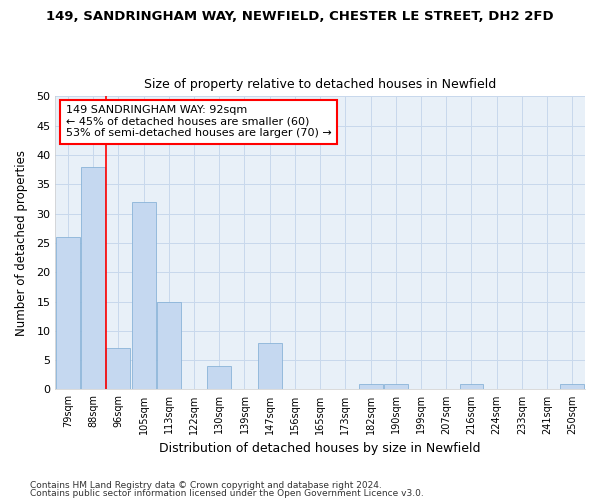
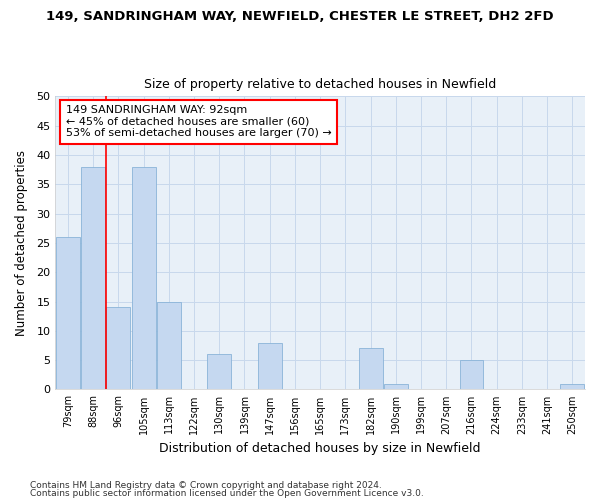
96sqm: 7 -> 14
105sqm: 32 -> 38
130sqm: 4 -> 6
182sqm: 1 -> 7
216sqm: 1 -> 5
